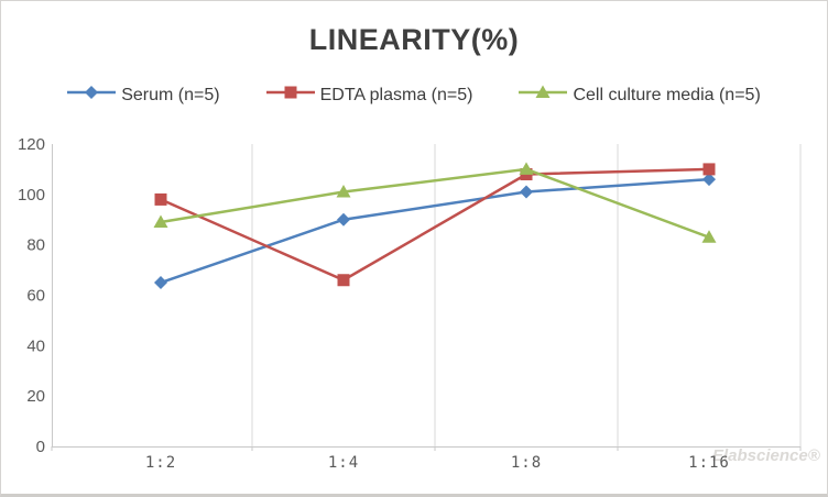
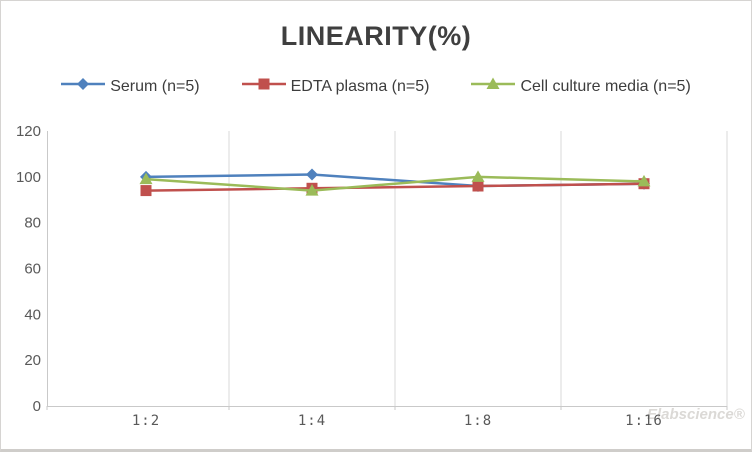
Serum (n=5)/1:2: 65 -> 100
EDTA plasma (n=5)/1:2: 98 -> 94
Cell culture media (n=5)/1:2: 89 -> 99
Serum (n=5)/1:4: 90 -> 101
EDTA plasma (n=5)/1:4: 66 -> 95
Cell culture media (n=5)/1:4: 101 -> 94
Serum (n=5)/1:8: 101 -> 96
EDTA plasma (n=5)/1:8: 108 -> 96
Cell culture media (n=5)/1:8: 110 -> 100
Serum (n=5)/1:16: 106 -> 97
EDTA plasma (n=5)/1:16: 110 -> 97
Cell culture media (n=5)/1:16: 83 -> 98
